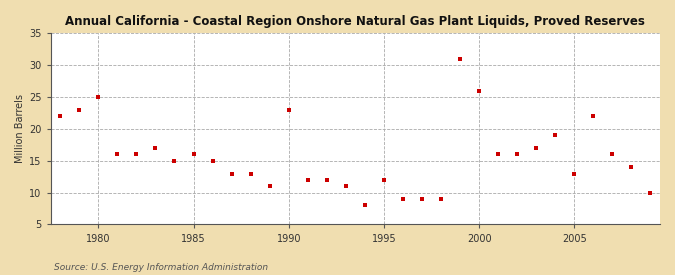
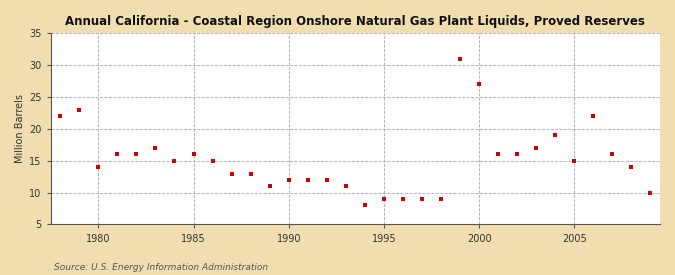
1980: 25 -> 14
1990: 23 -> 12
1995: 12 -> 9
2000: 26 -> 27
2005: 13 -> 15
